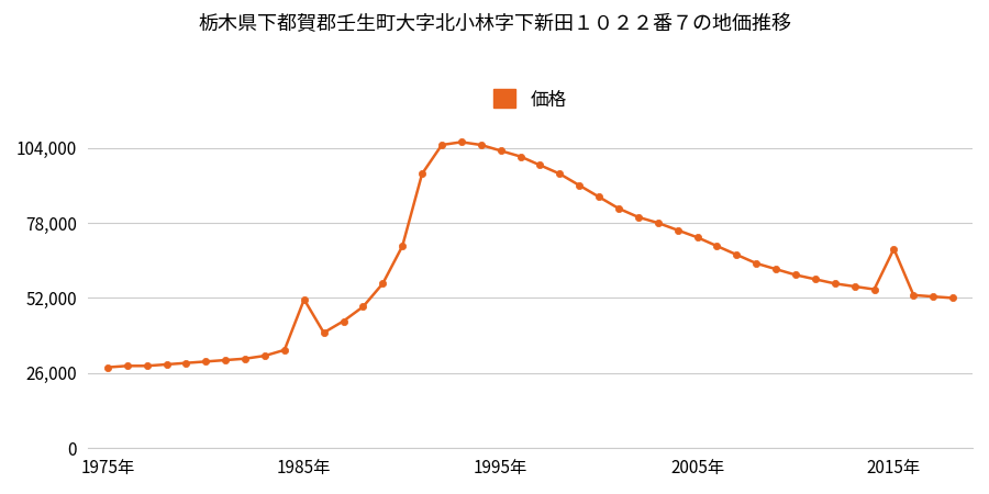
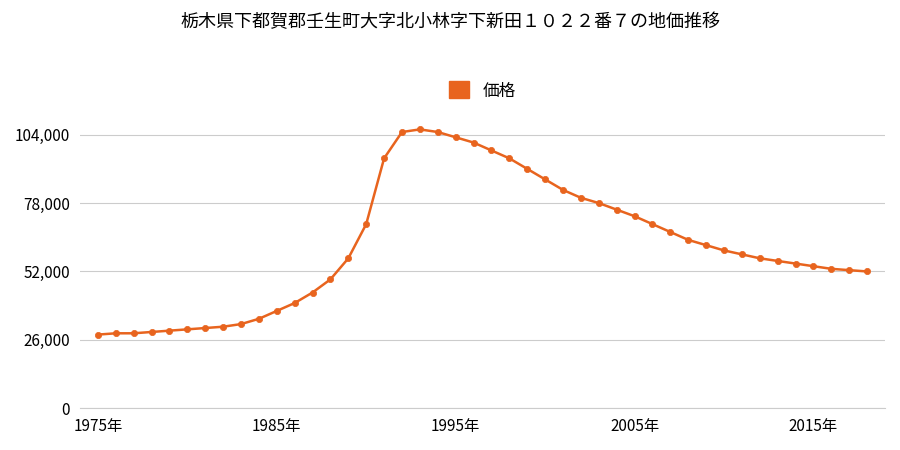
1985年: 51,500 -> 37,000
2015年: 69,000 -> 54,000
